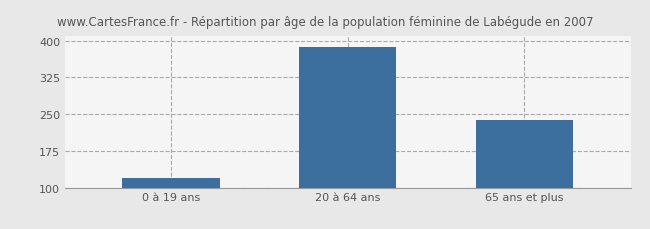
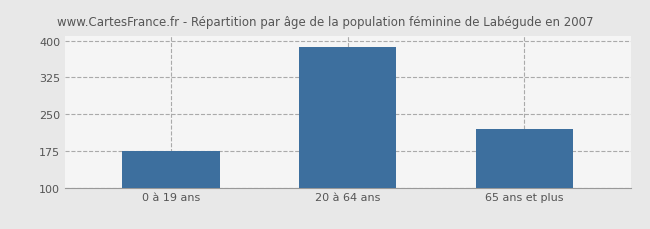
0 à 19 ans: 120 -> 175
65 ans et plus: 238 -> 220
